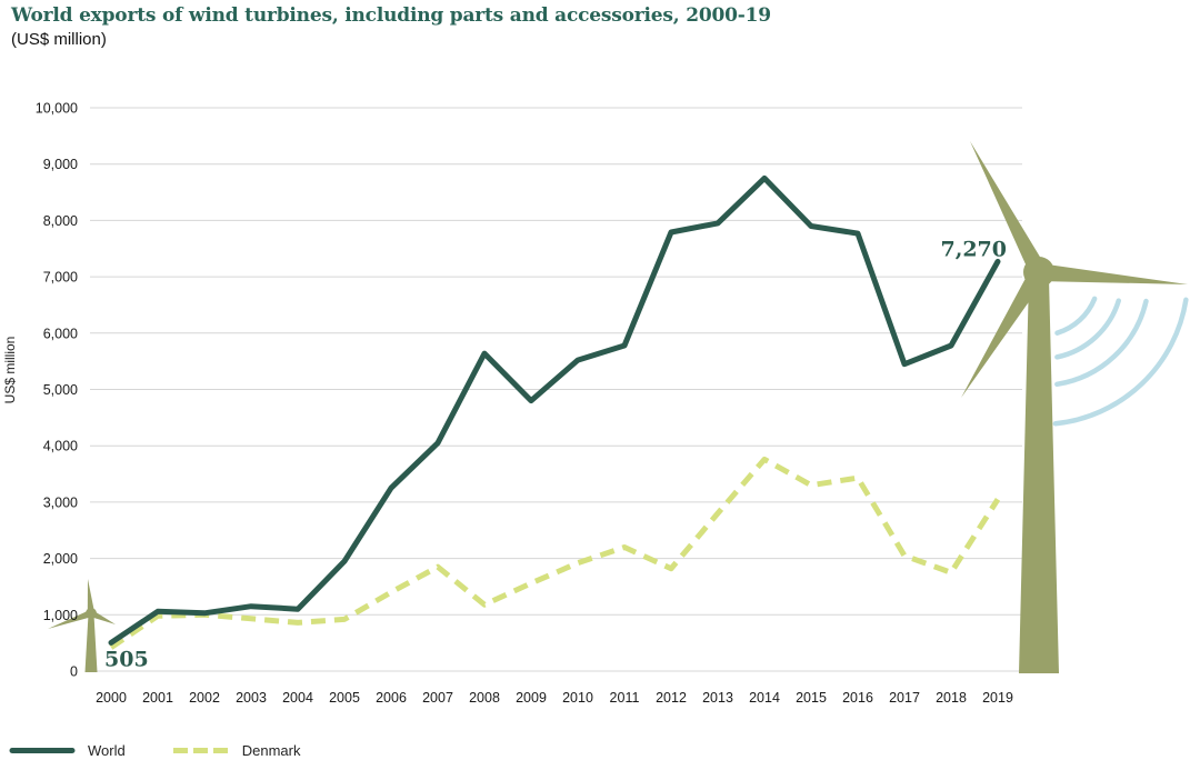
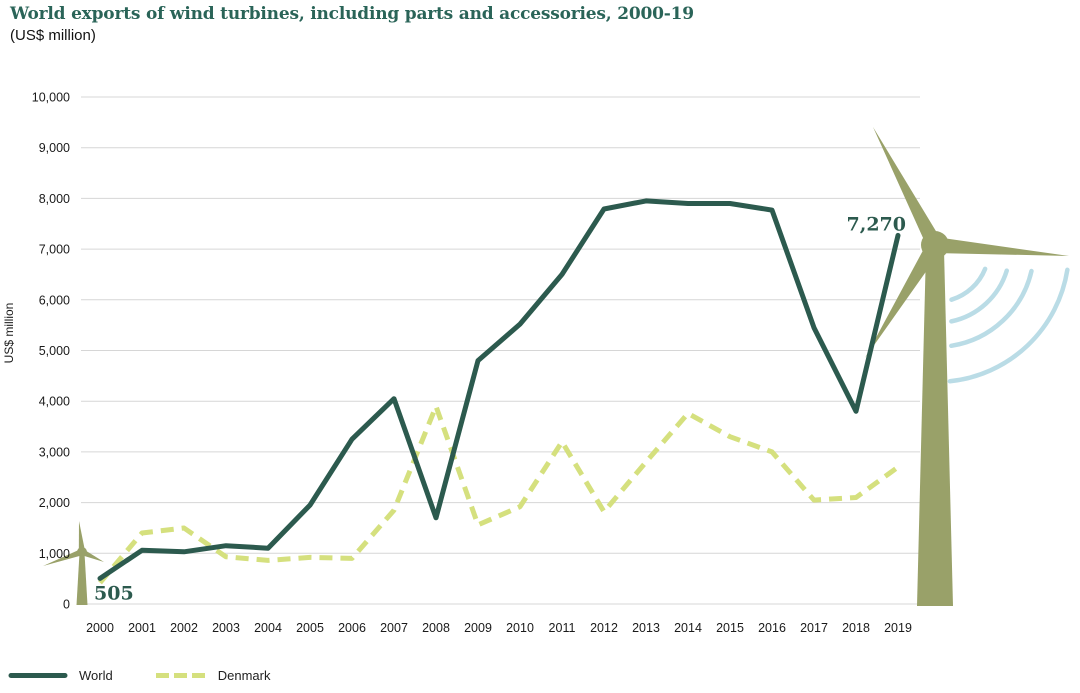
Denmark/2001: 1000 -> 1400
Denmark/2002: 1000 -> 1500
Denmark/2006: 1400 -> 900
World/2008: 5600 -> 1700
Denmark/2008: 1200 -> 3900
World/2011: 5800 -> 6500
Denmark/2011: 2200 -> 3200
World/2014: 8800 -> 7900
Denmark/2016: 3400 -> 3000
World/2018: 5800 -> 3800
Denmark/2018: 1800 -> 2100
Denmark/2019: 3000 -> 2700
